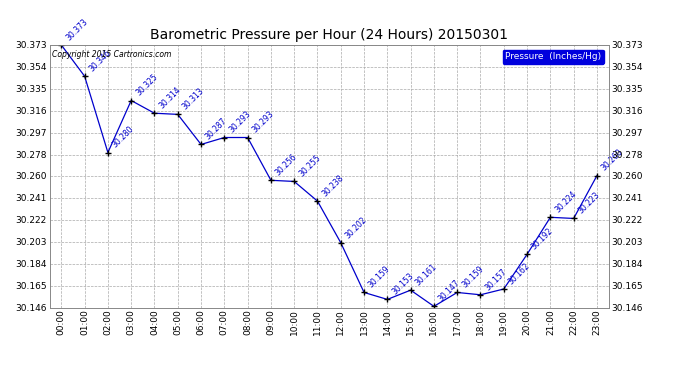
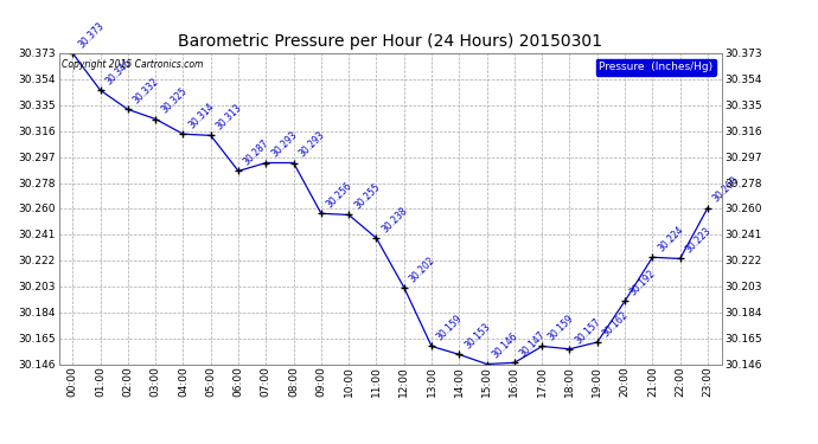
02:00: 30.280 -> 30.332
15:00: 30.161 -> 30.146
